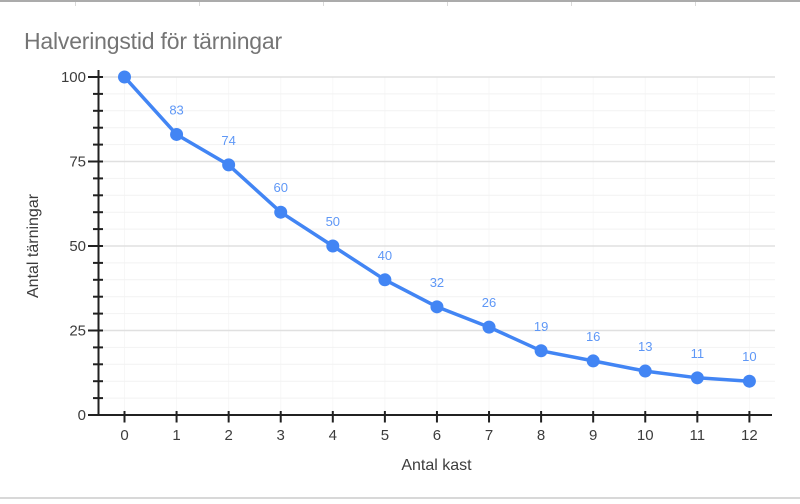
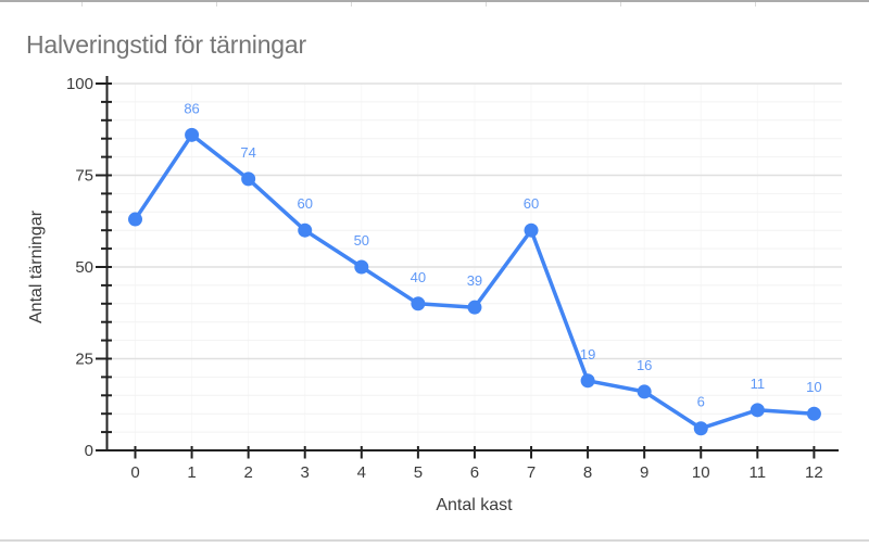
0: 100 -> 63
1: 83 -> 86
6: 32 -> 39
7: 26 -> 60
10: 13 -> 6
